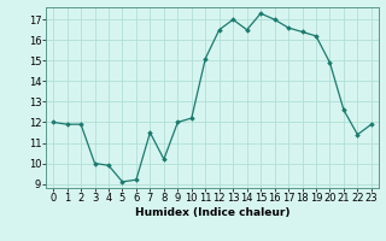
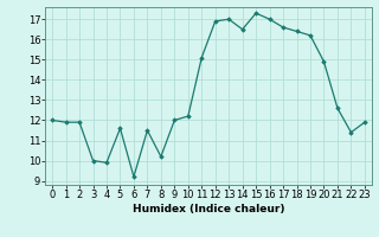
5: 9.1 -> 11.6
12: 16.5 -> 16.9
